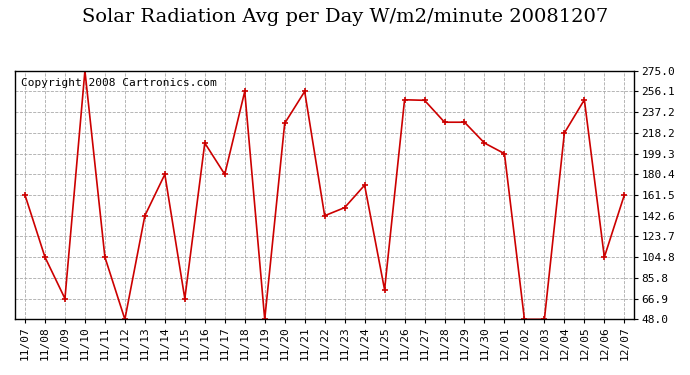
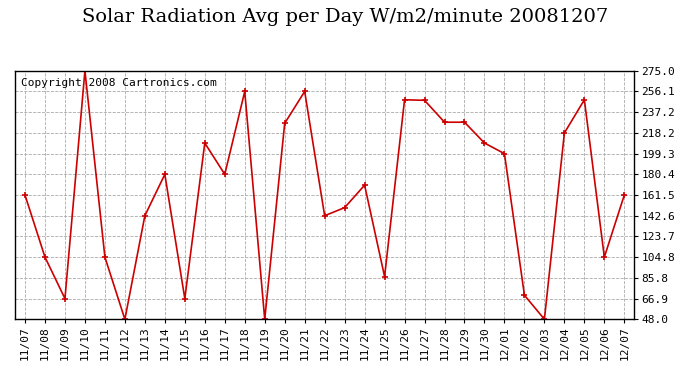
11/25: 75 -> 87
12/02: 48 -> 70
